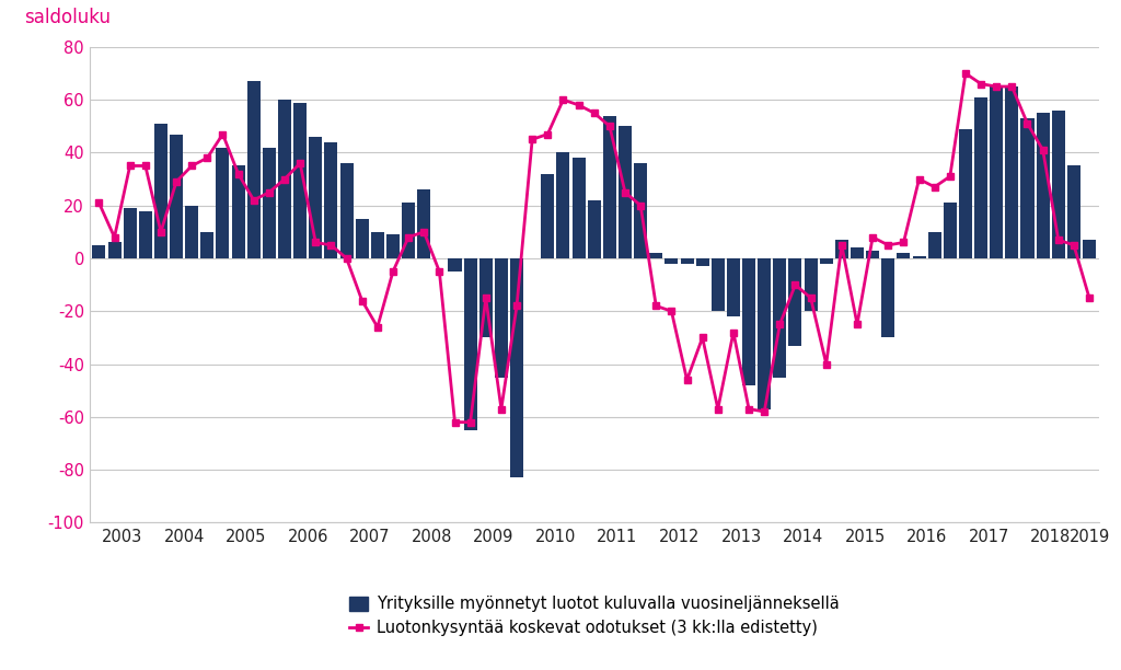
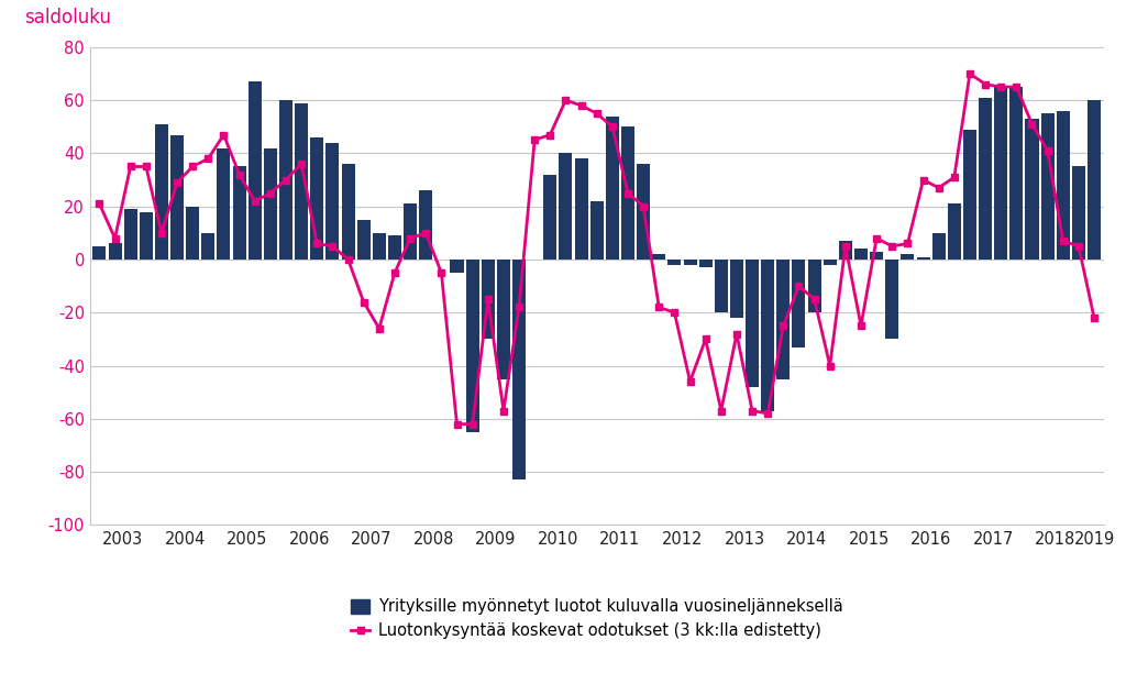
Yrityksille myönnetyt luotot kuluvalla vuosineljänneksellä/2019: 7 -> 60
Luotonkysyntää koskevat odotukset (3 kk:lla edistetty)/2019: -15 -> -22
